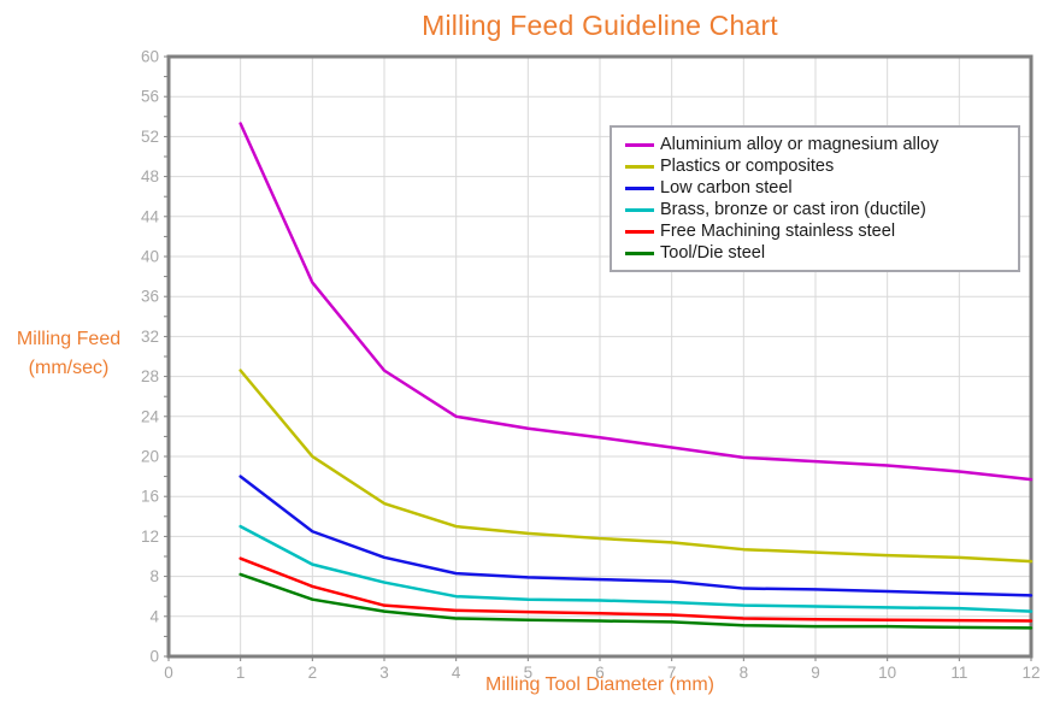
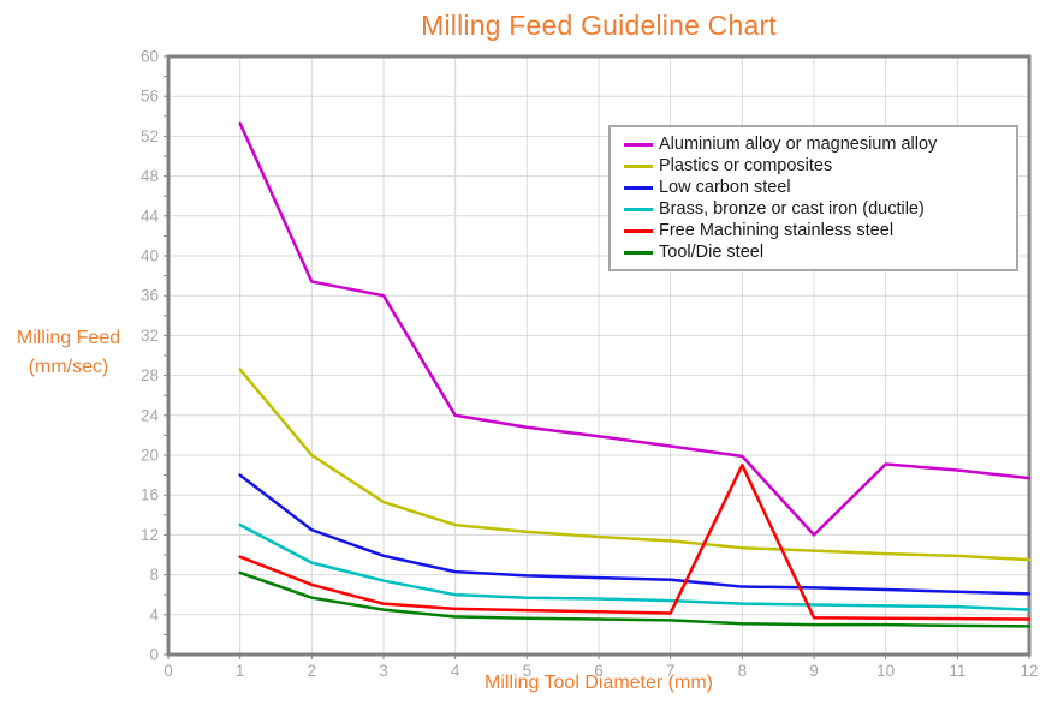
Aluminium alloy or magnesium alloy/3: 29 -> 36
Free Machining stainless steel/8: 4 -> 19
Aluminium alloy or magnesium alloy/9: 20 -> 12
